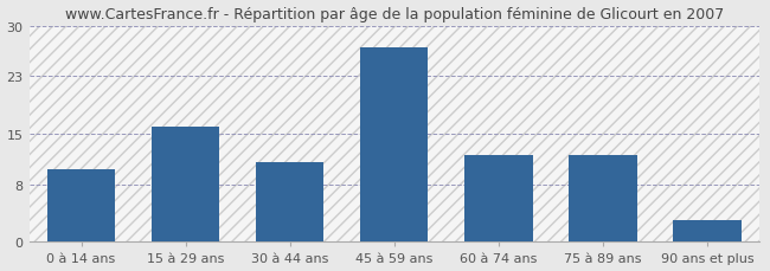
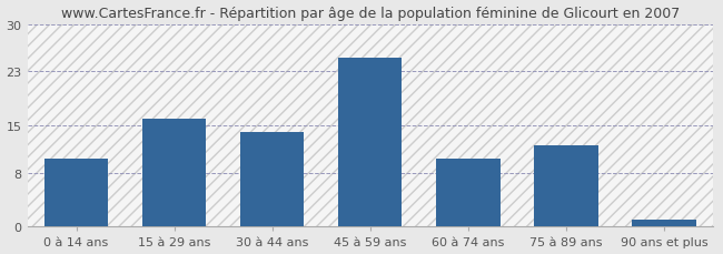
30 à 44 ans: 11 -> 14
45 à 59 ans: 27 -> 25
60 à 74 ans: 12 -> 10
90 ans et plus: 3 -> 1
